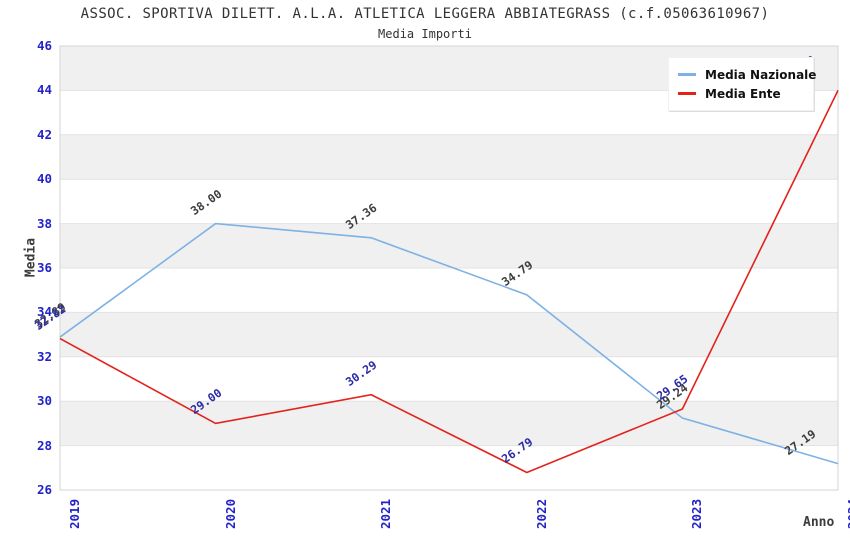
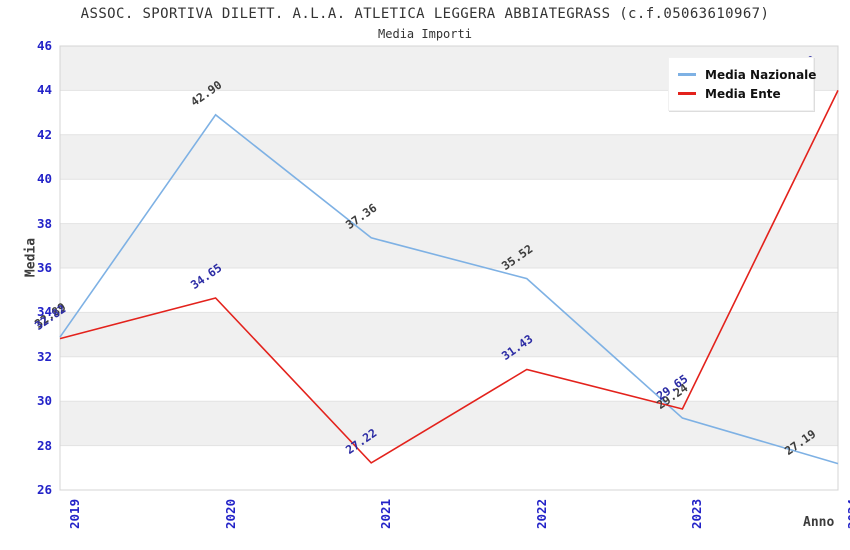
Media Nazionale/2020: 38.00 -> 42.90
Media Ente/2020: 29.00 -> 34.65
Media Ente/2021: 30.29 -> 27.22
Media Nazionale/2022: 34.79 -> 35.52
Media Ente/2022: 26.79 -> 31.43
